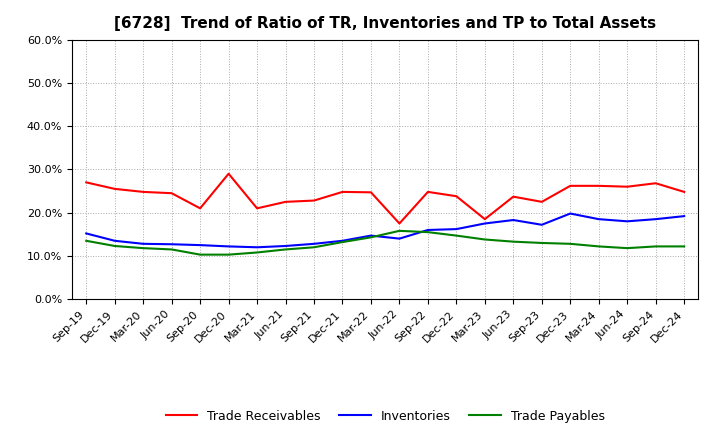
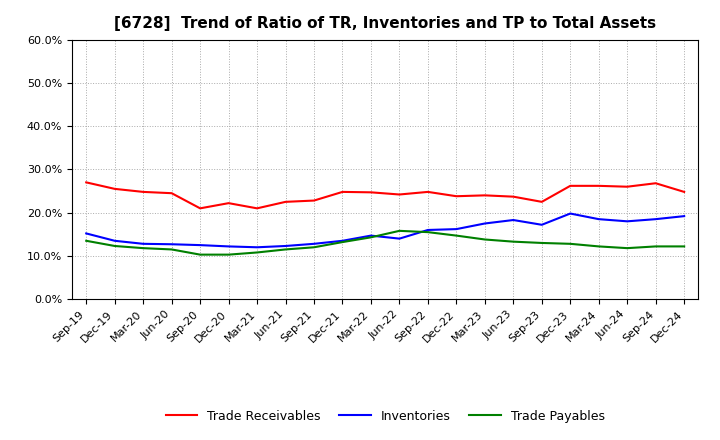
Trade Receivables/Dec-20: 29.0% -> 22.2%
Trade Receivables/Jun-22: 17.5% -> 24.2%
Trade Receivables/Mar-23: 18.5% -> 24.0%
